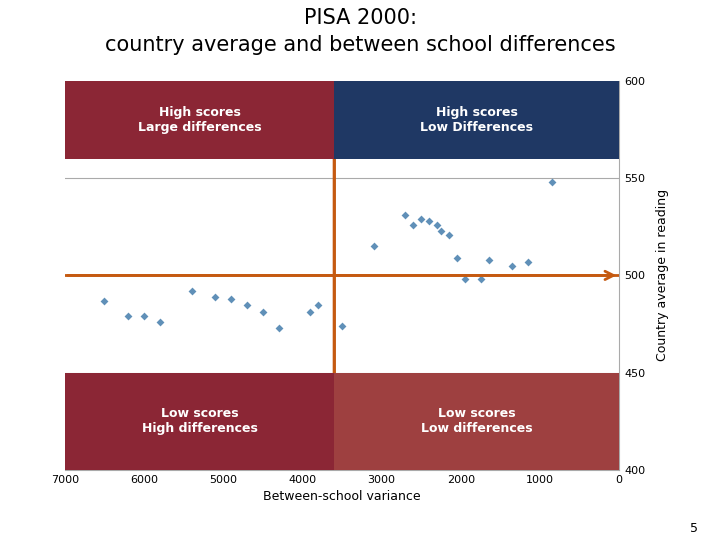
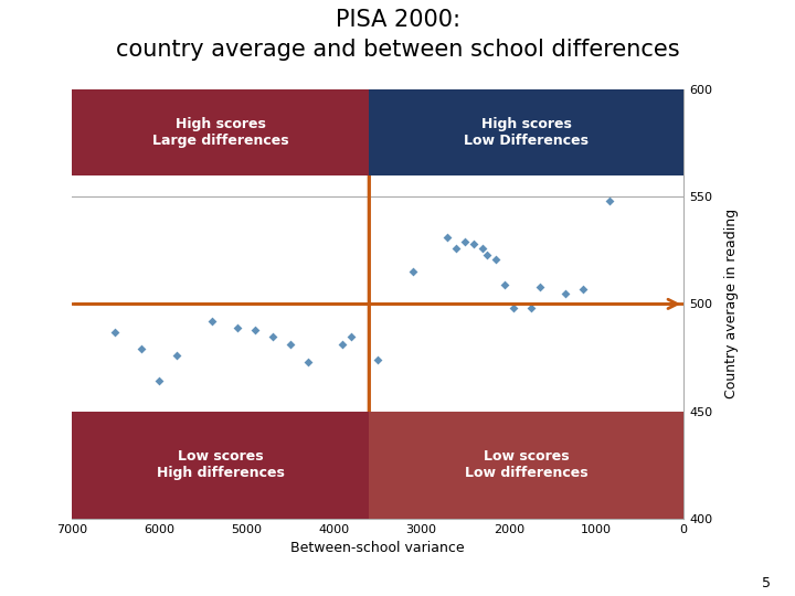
6000: 479 -> 464
